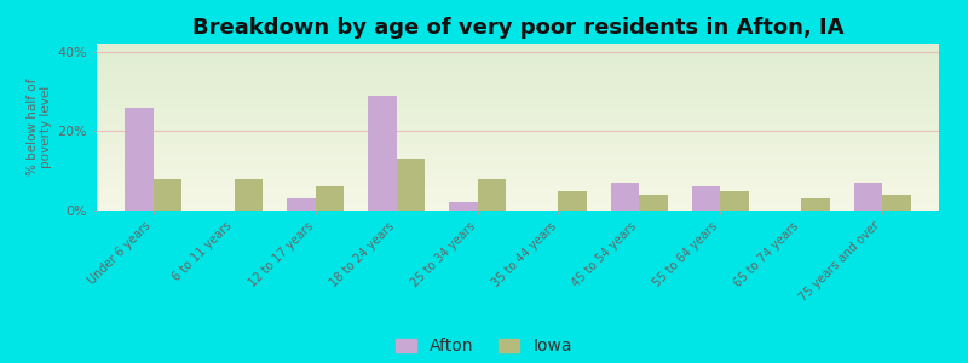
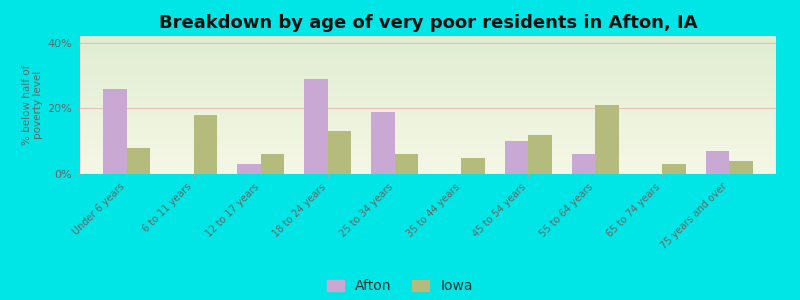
Iowa/6 to 11 years: 8% -> 18%
Afton/25 to 34 years: 2% -> 19%
Iowa/25 to 34 years: 8% -> 6%
Afton/45 to 54 years: 7% -> 10%
Iowa/45 to 54 years: 4% -> 12%
Iowa/55 to 64 years: 5% -> 21%
